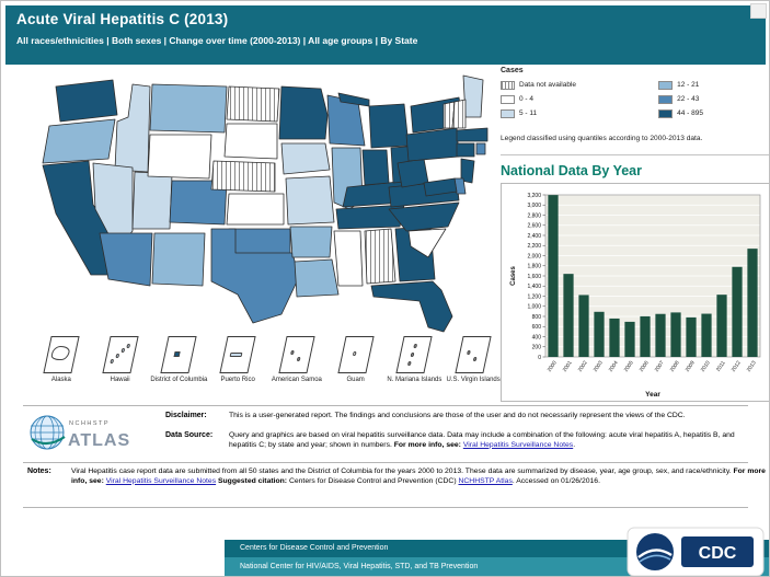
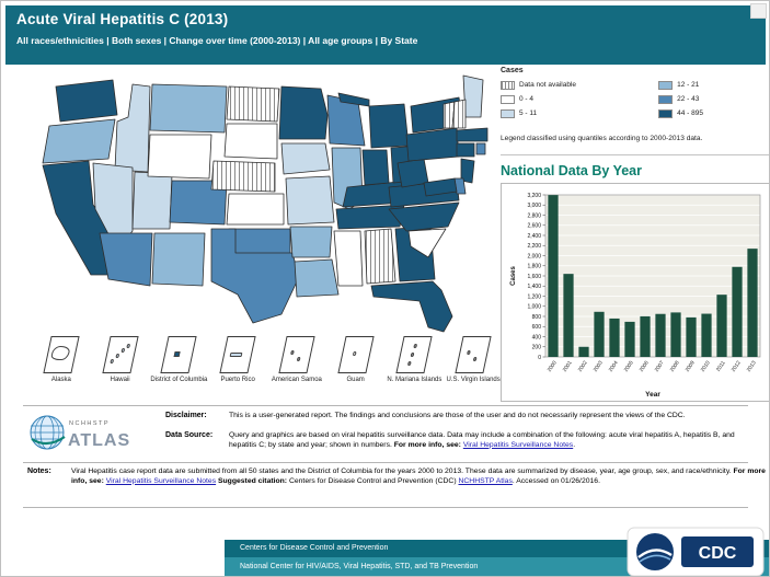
2002: 1200 -> 200
